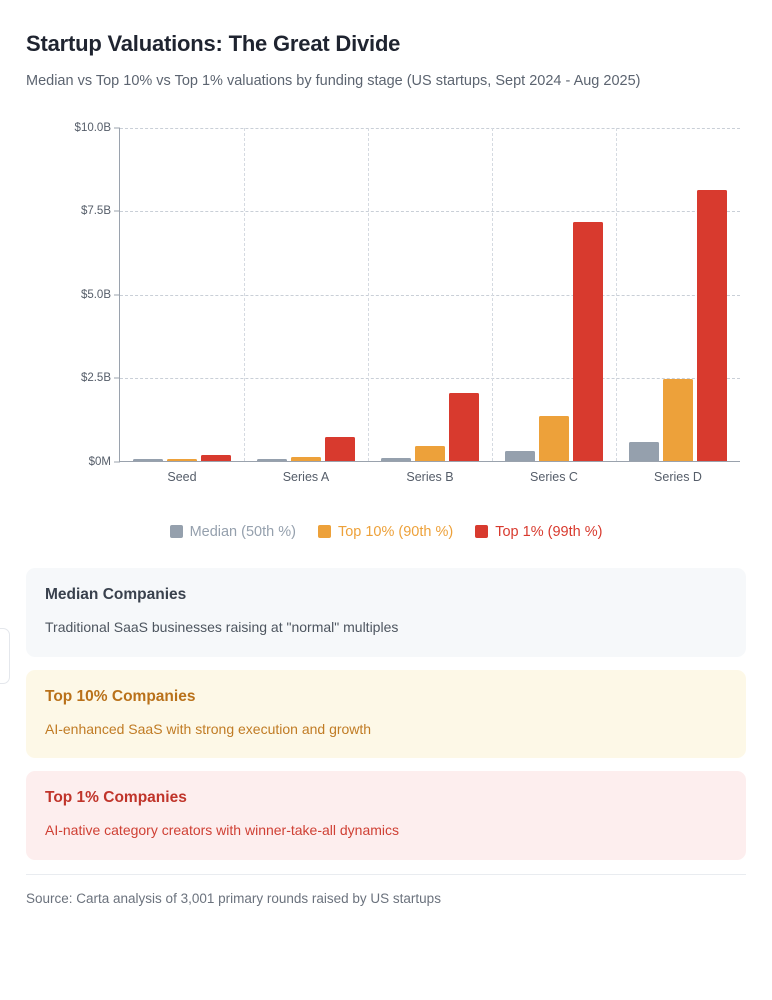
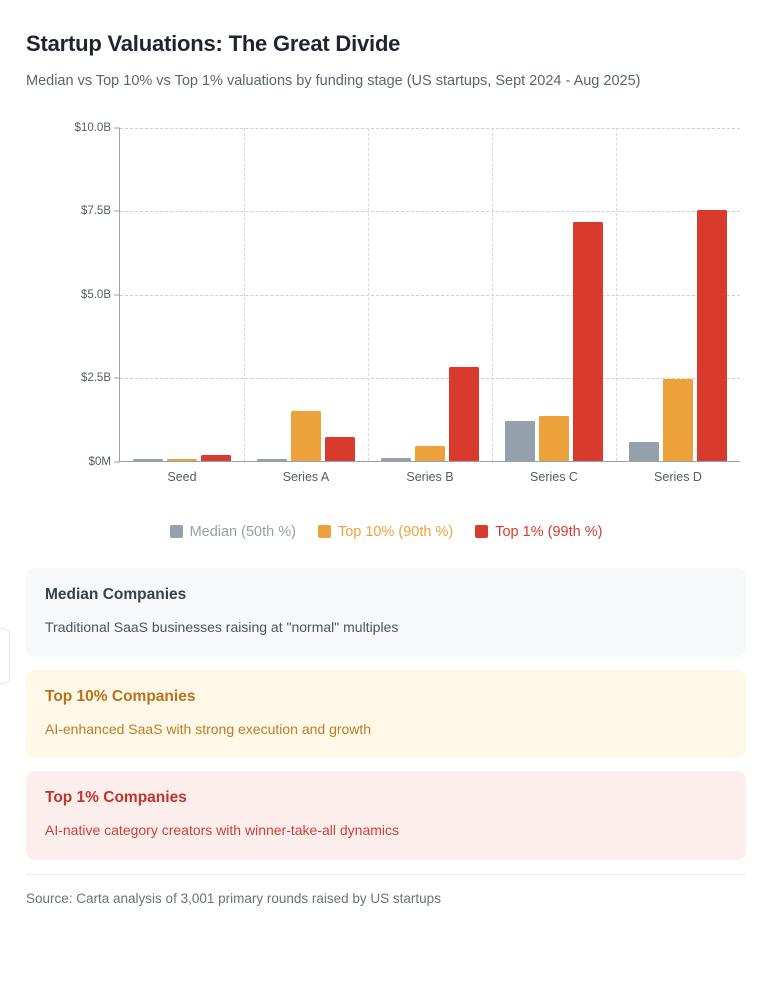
Top 10% (90th %)/Series A: $0.1B -> $1.5B
Top 1% (99th %)/Series B: $2.0B -> $2.8B
Median (50th %)/Series C: $0.3B -> $1.2B
Top 1% (99th %)/Series D: $8.1B -> $7.5B
